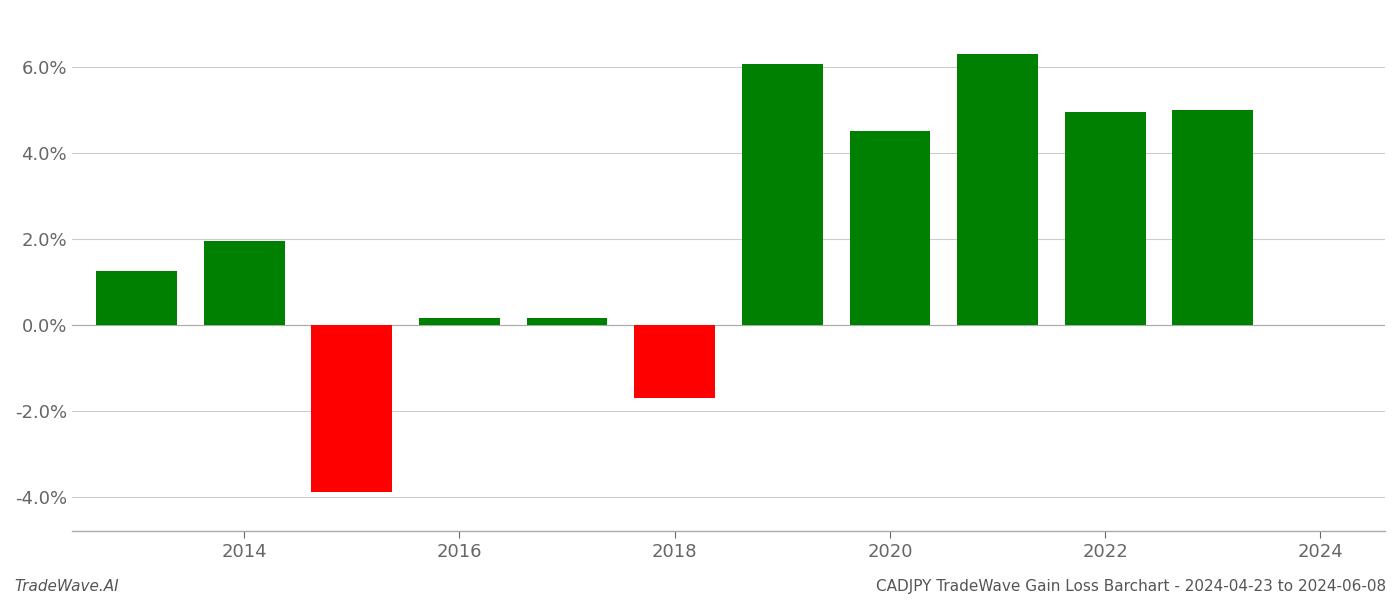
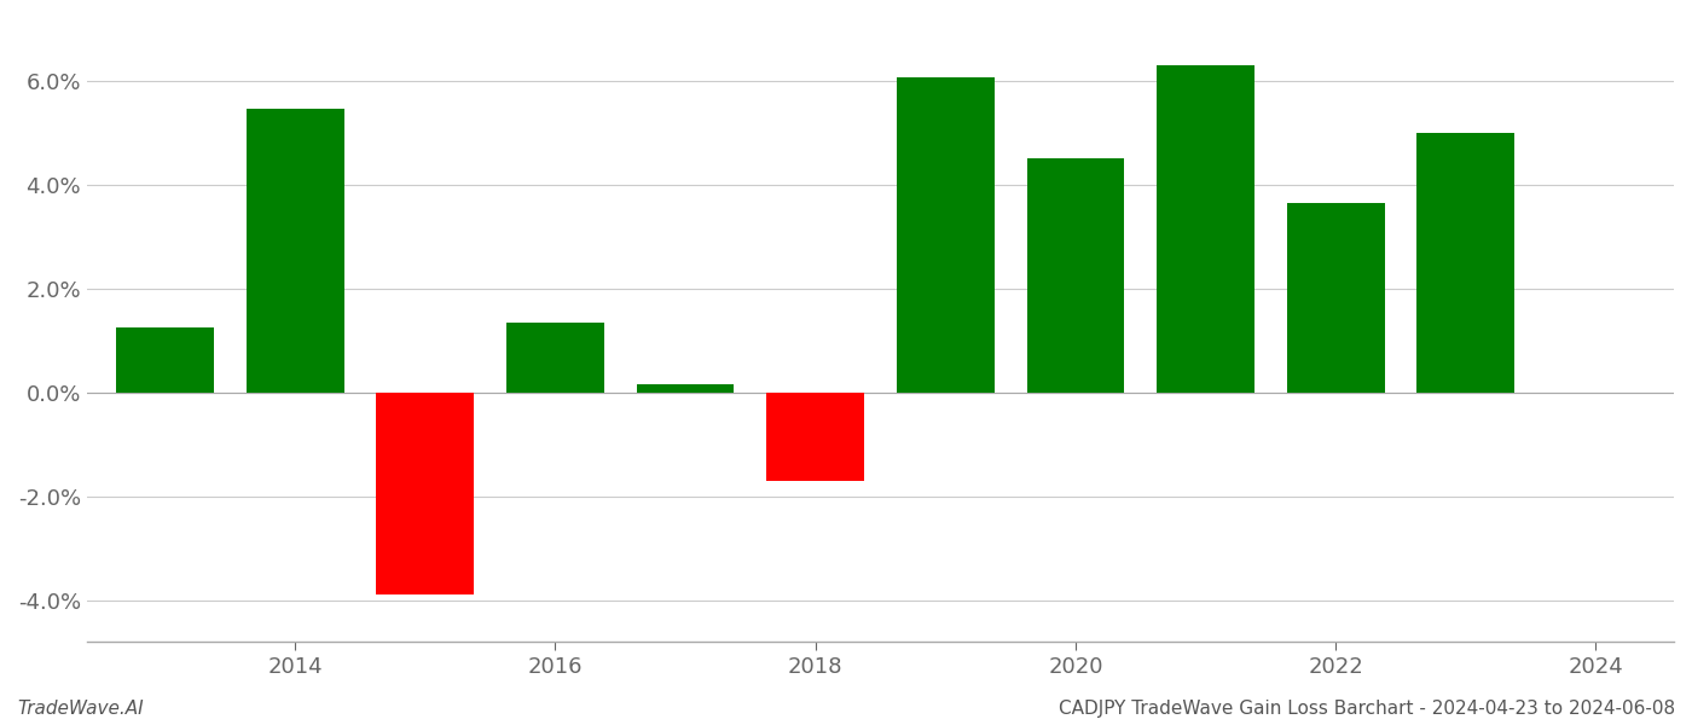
2014: 1.95% -> 5.45%
2016: 0.15% -> 1.35%
2022: 4.95% -> 3.65%
